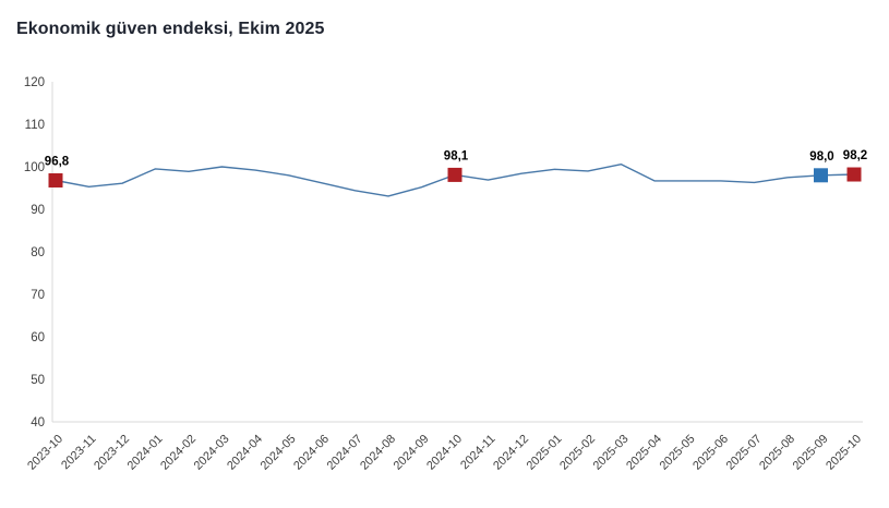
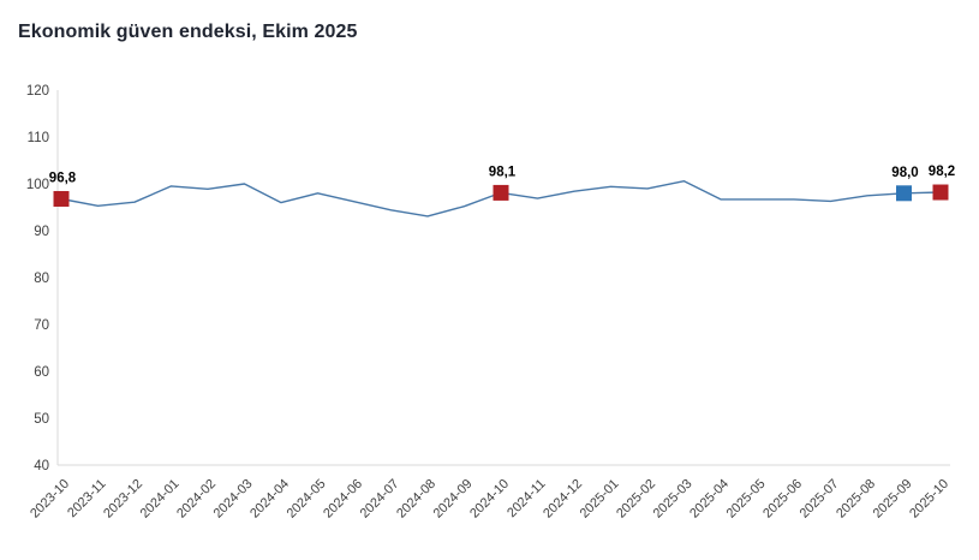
2024-04: 99 -> 96
